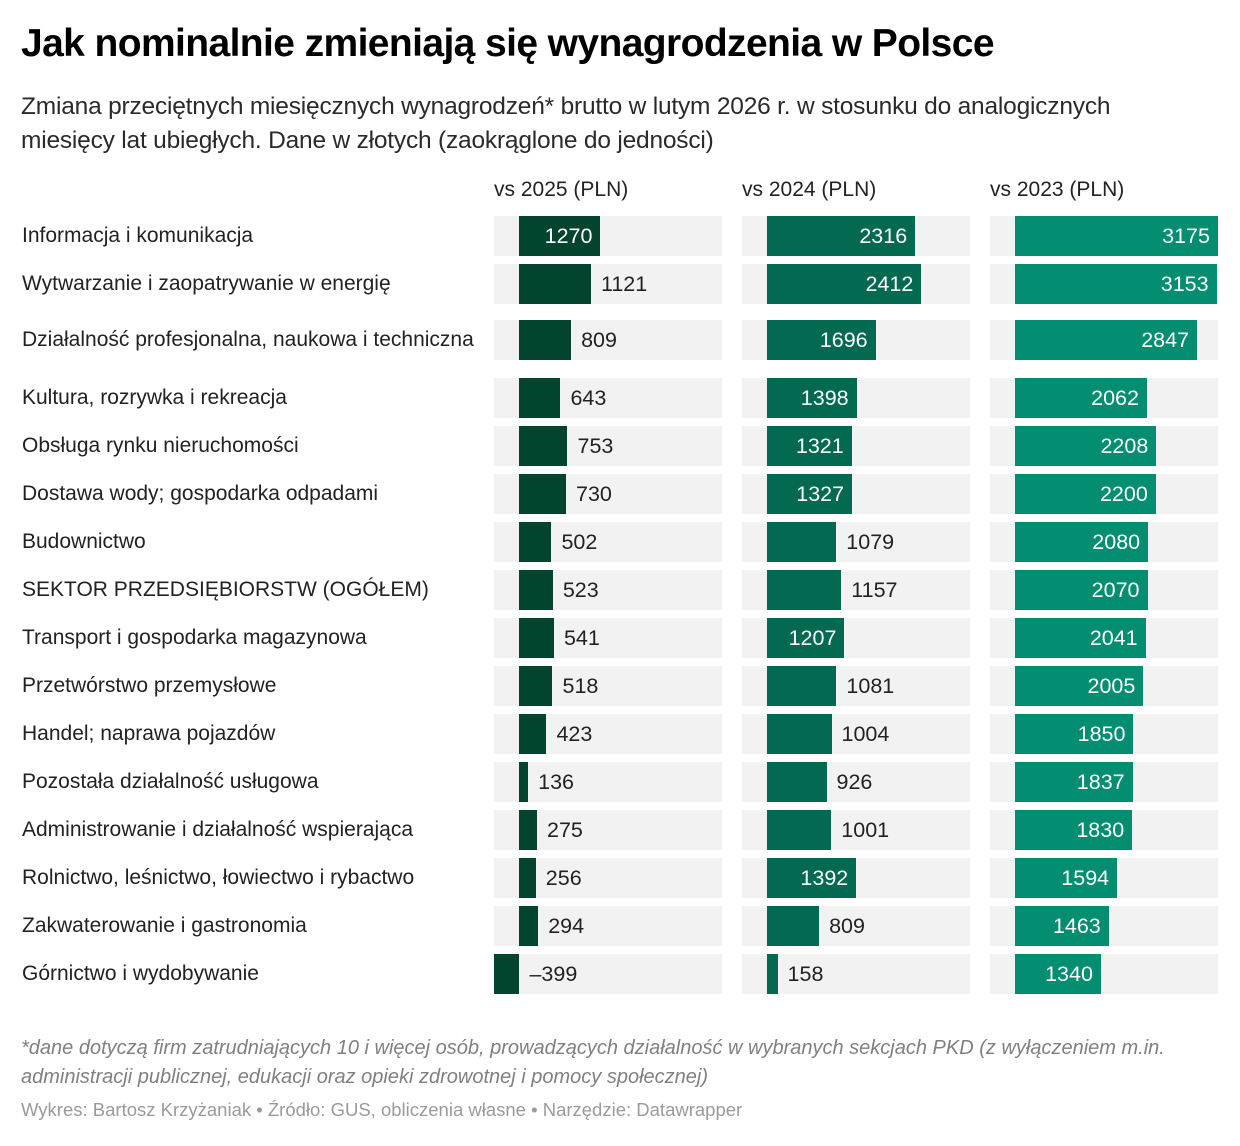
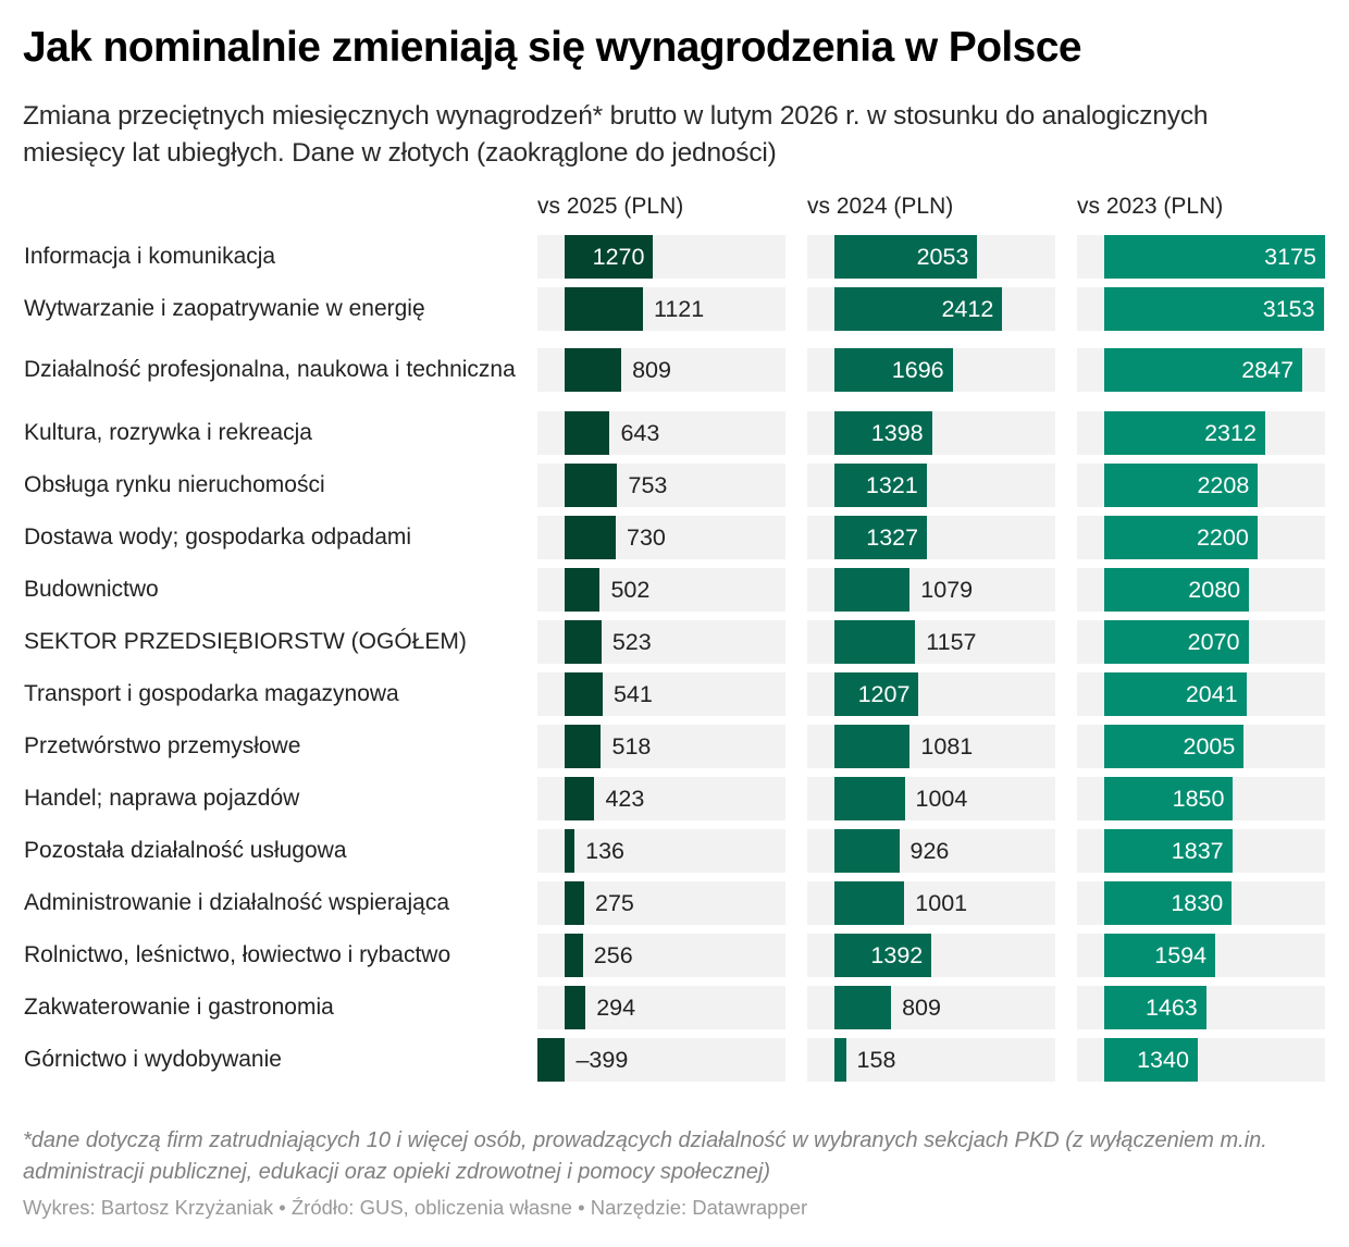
vs 2024 (PLN)/Informacja i komunikacja: 2316 -> 2053
vs 2023 (PLN)/Kultura, rozrywka i rekreacja: 2062 -> 2312
